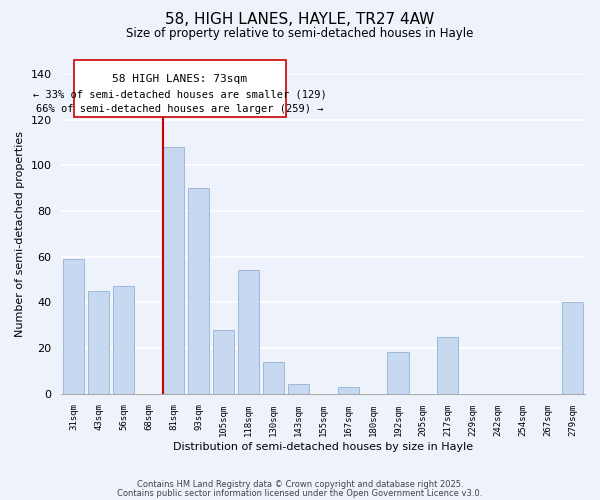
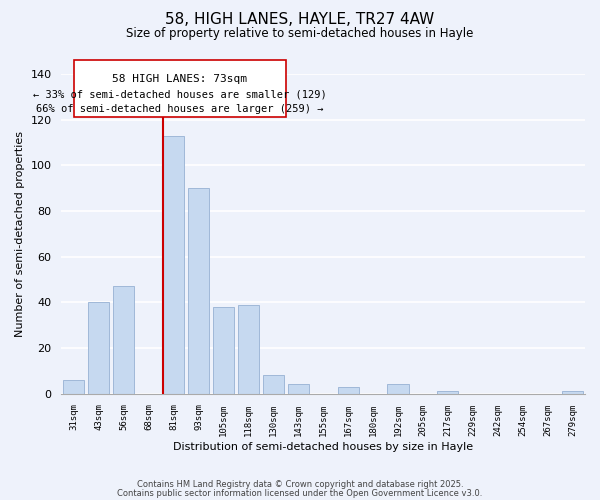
31sqm: 59 -> 6
43sqm: 45 -> 40
81sqm: 108 -> 113
105sqm: 28 -> 38
118sqm: 54 -> 39
130sqm: 14 -> 8
192sqm: 18 -> 4
217sqm: 25 -> 1
279sqm: 40 -> 1
